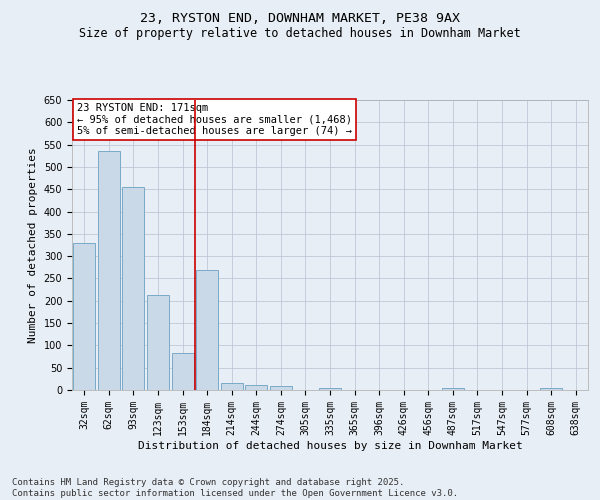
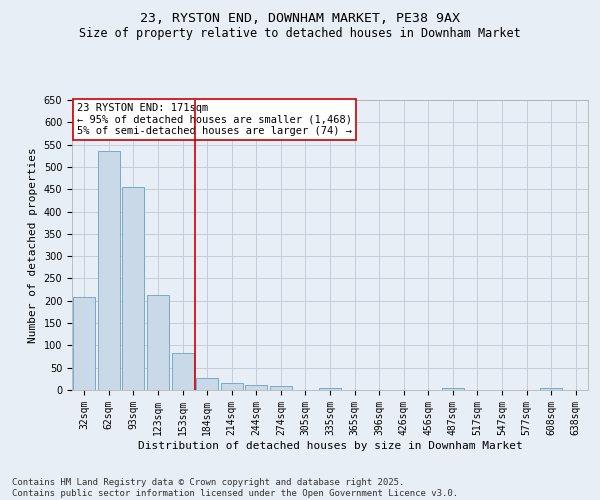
32sqm: 330 -> 208
184sqm: 270 -> 27
